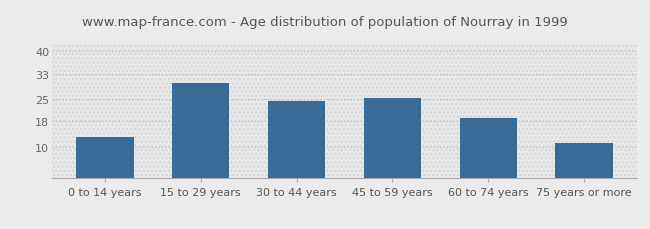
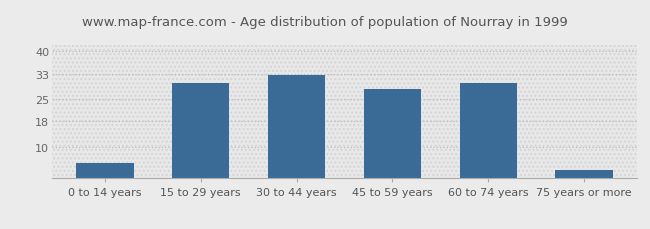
0 to 14 years: 13.0 -> 5.0
30 to 44 years: 24.5 -> 32.5
45 to 59 years: 25.2 -> 28.0
60 to 74 years: 19.0 -> 30.0
75 years or more: 11.2 -> 2.5
